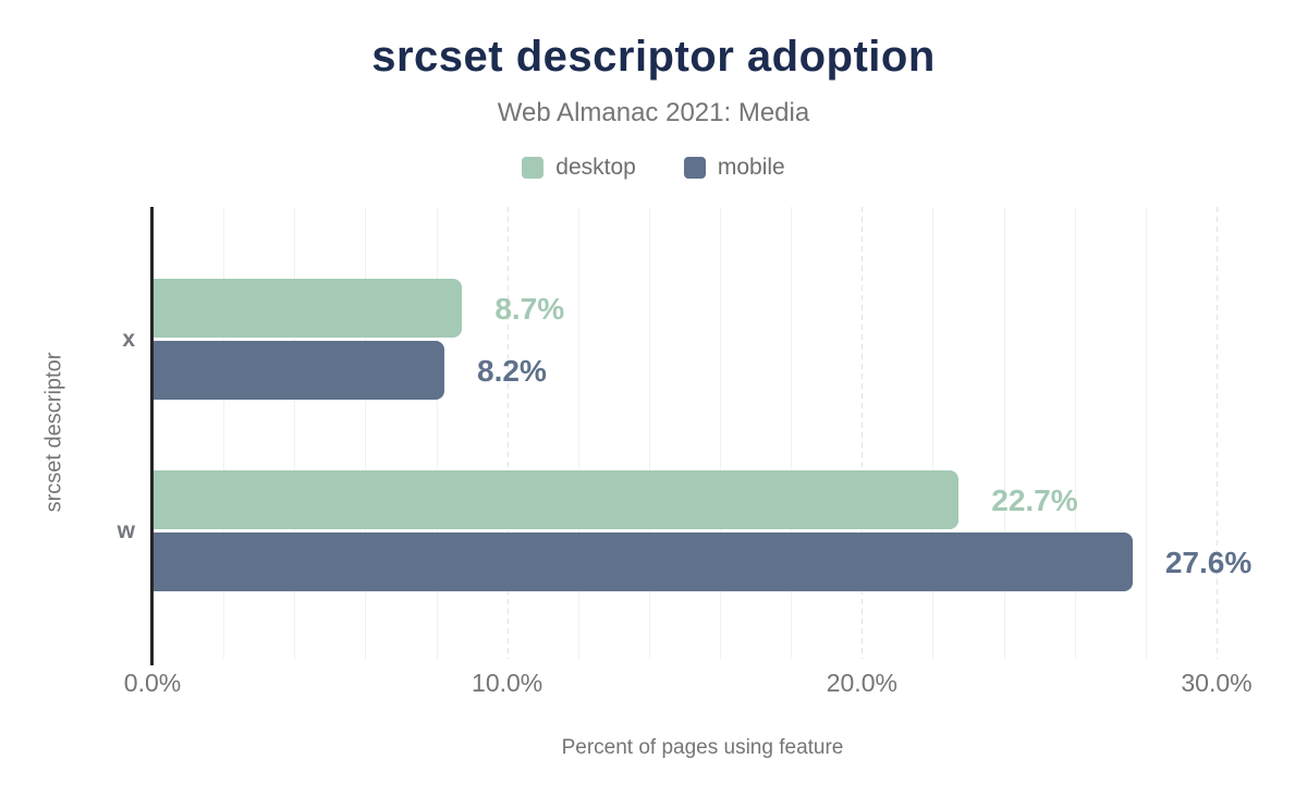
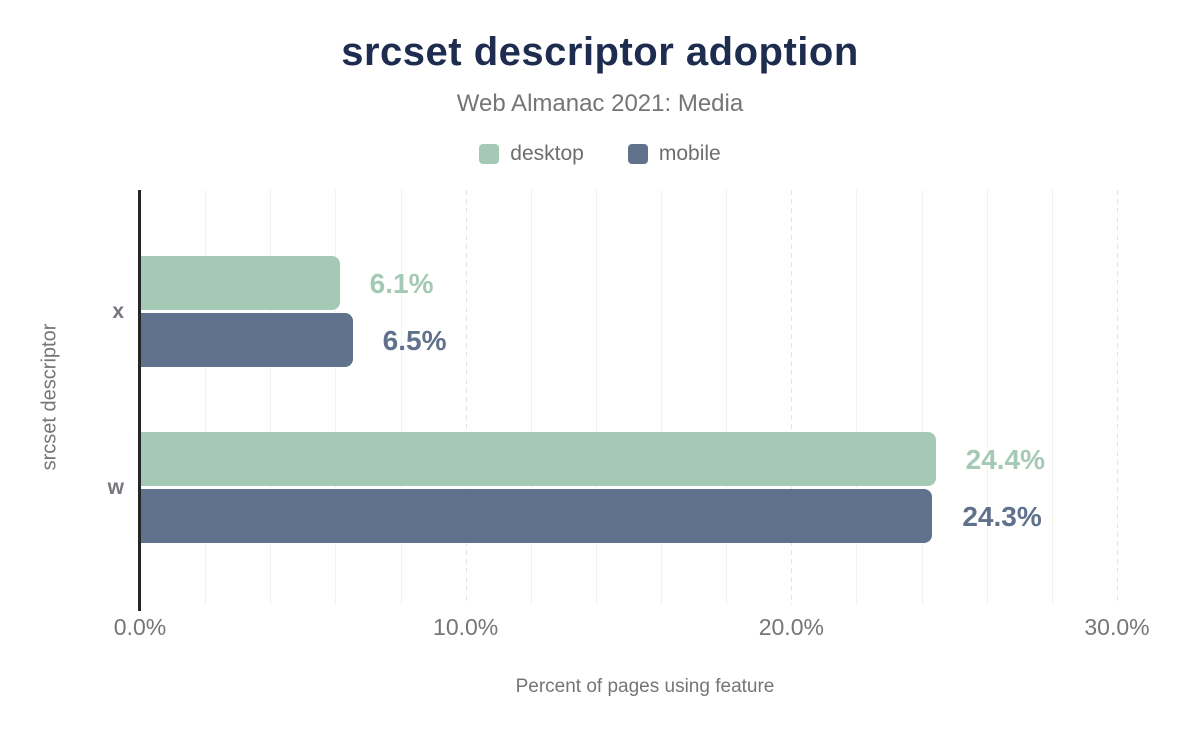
desktop/x: 8.7% -> 6.1%
mobile/x: 8.2% -> 6.5%
desktop/w: 22.7% -> 24.4%
mobile/w: 27.6% -> 24.3%
